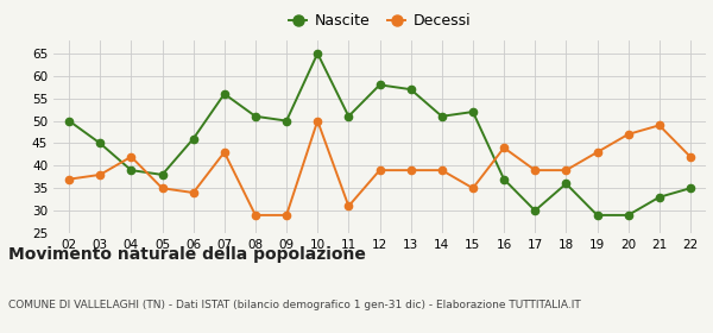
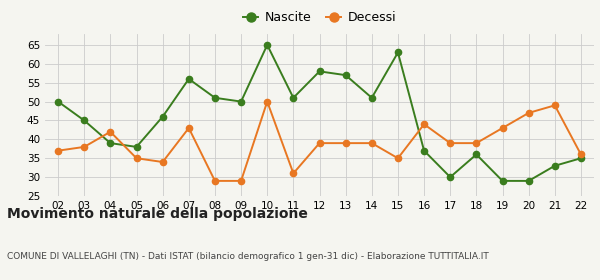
Nascite/15: 52 -> 63
Decessi/22: 42 -> 36
